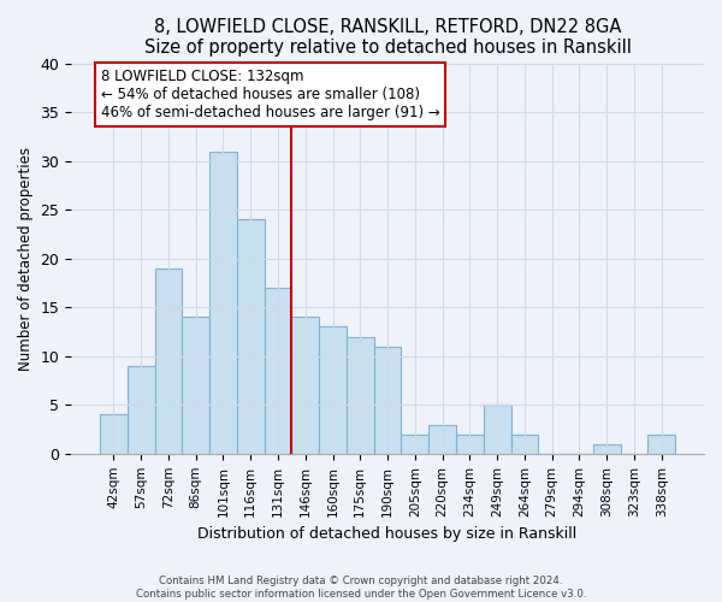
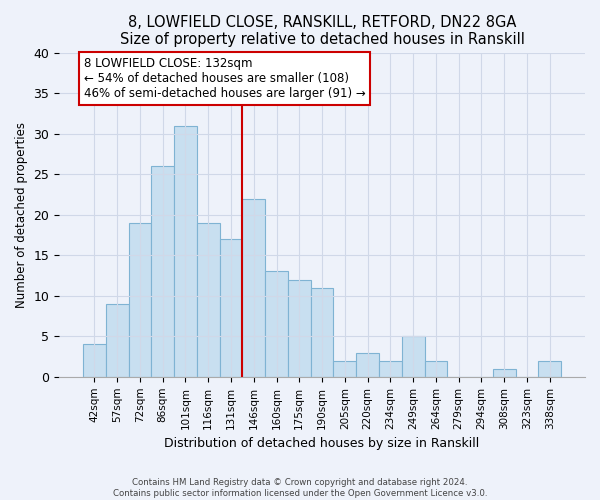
86sqm: 14 -> 26
116sqm: 24 -> 19
146sqm: 14 -> 22
